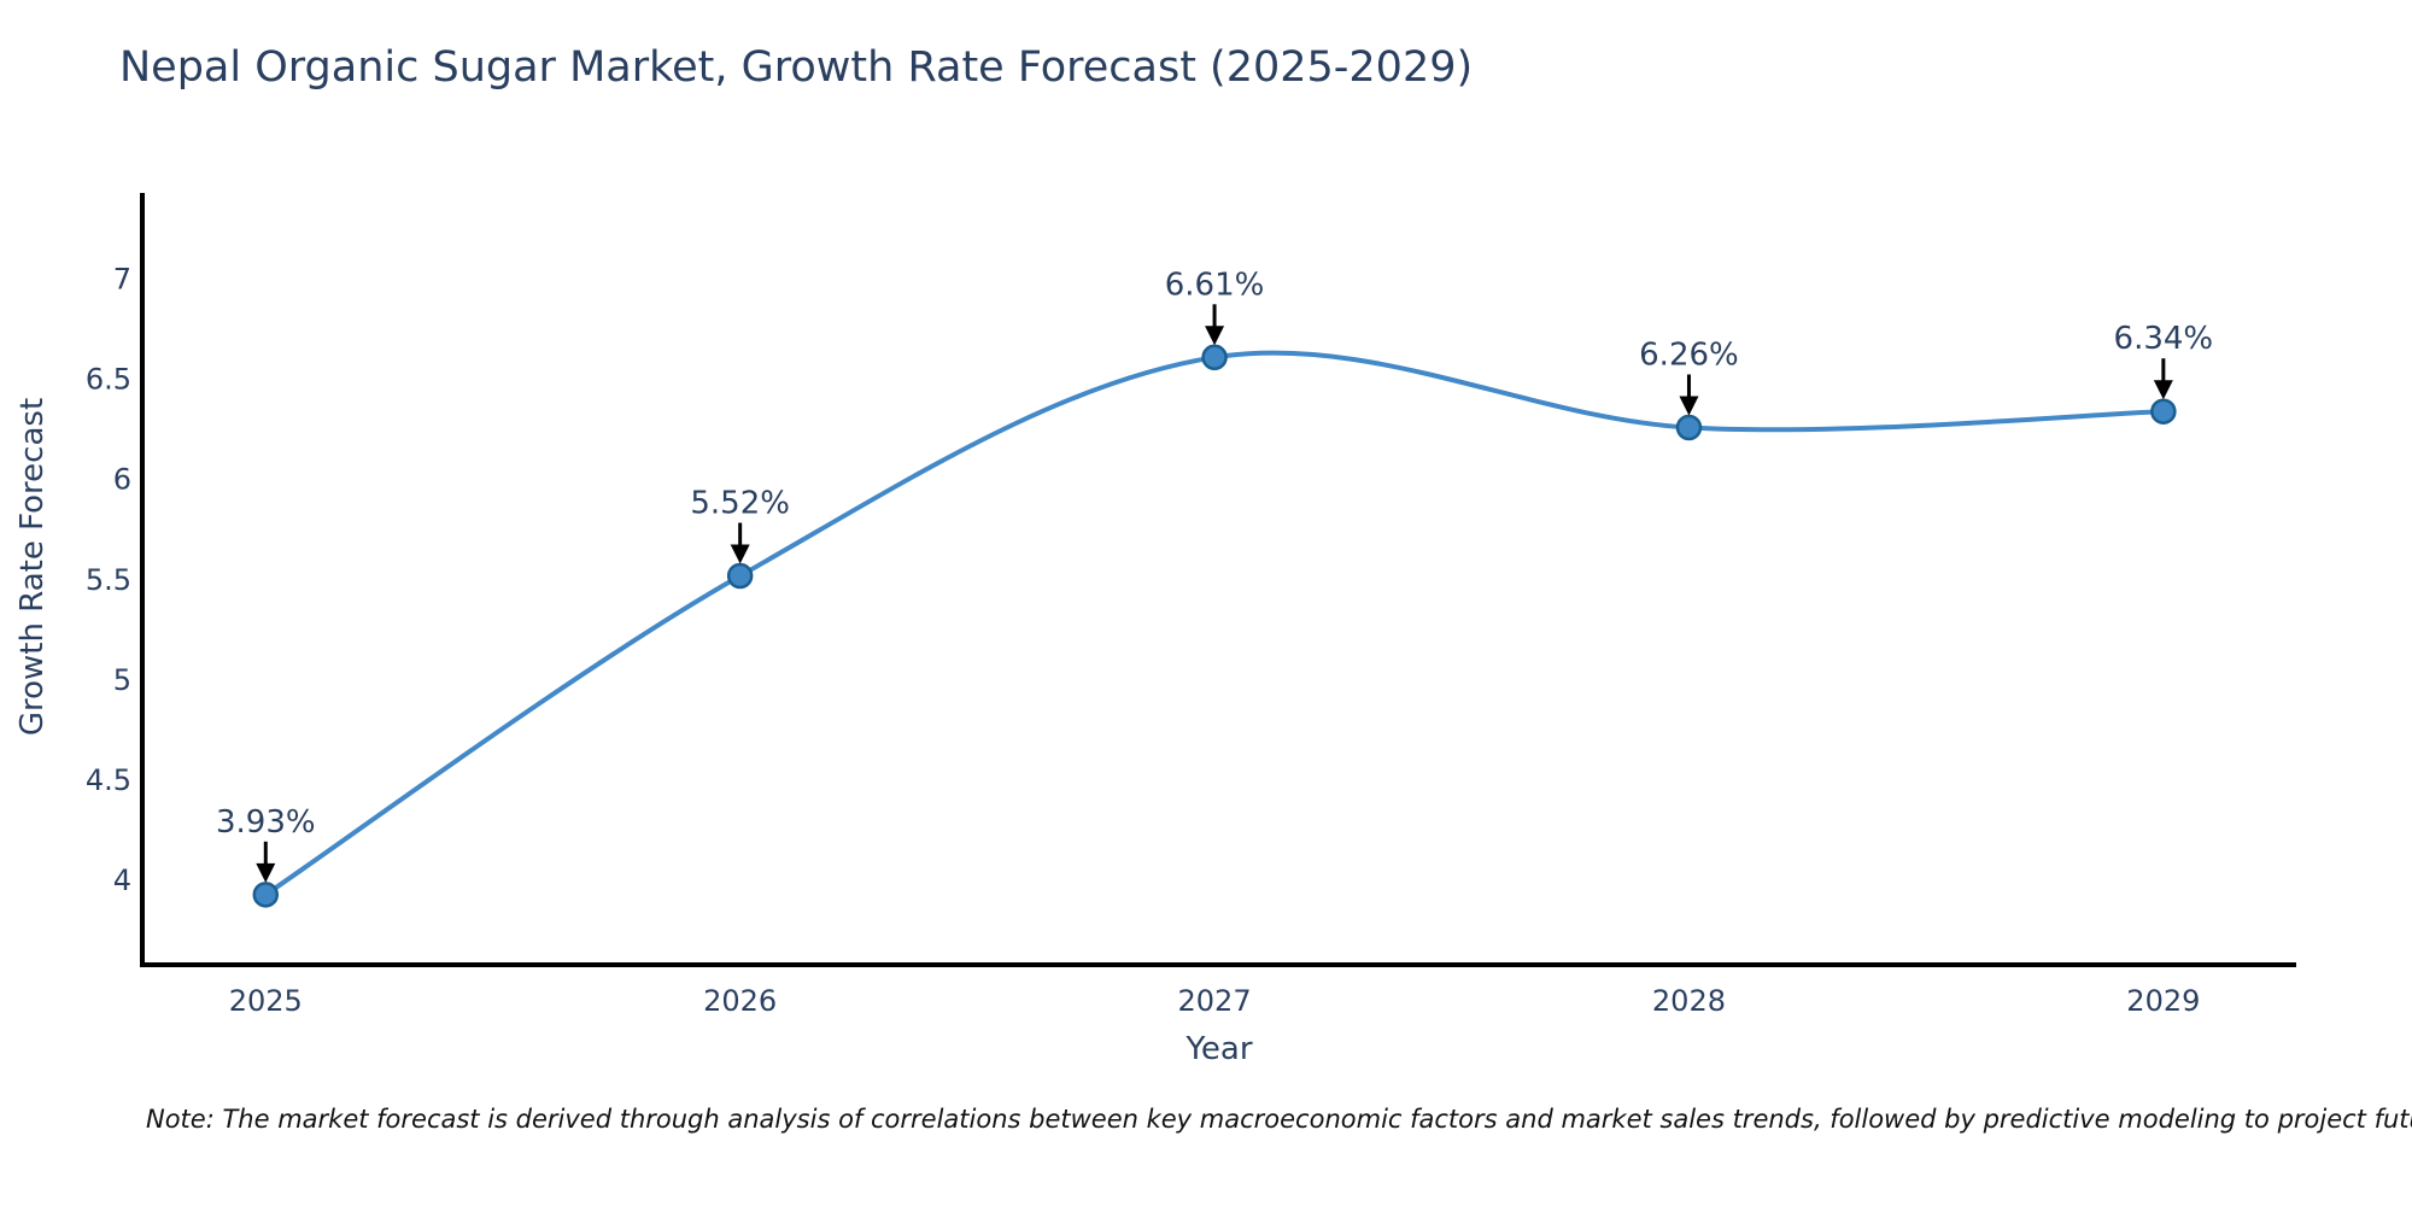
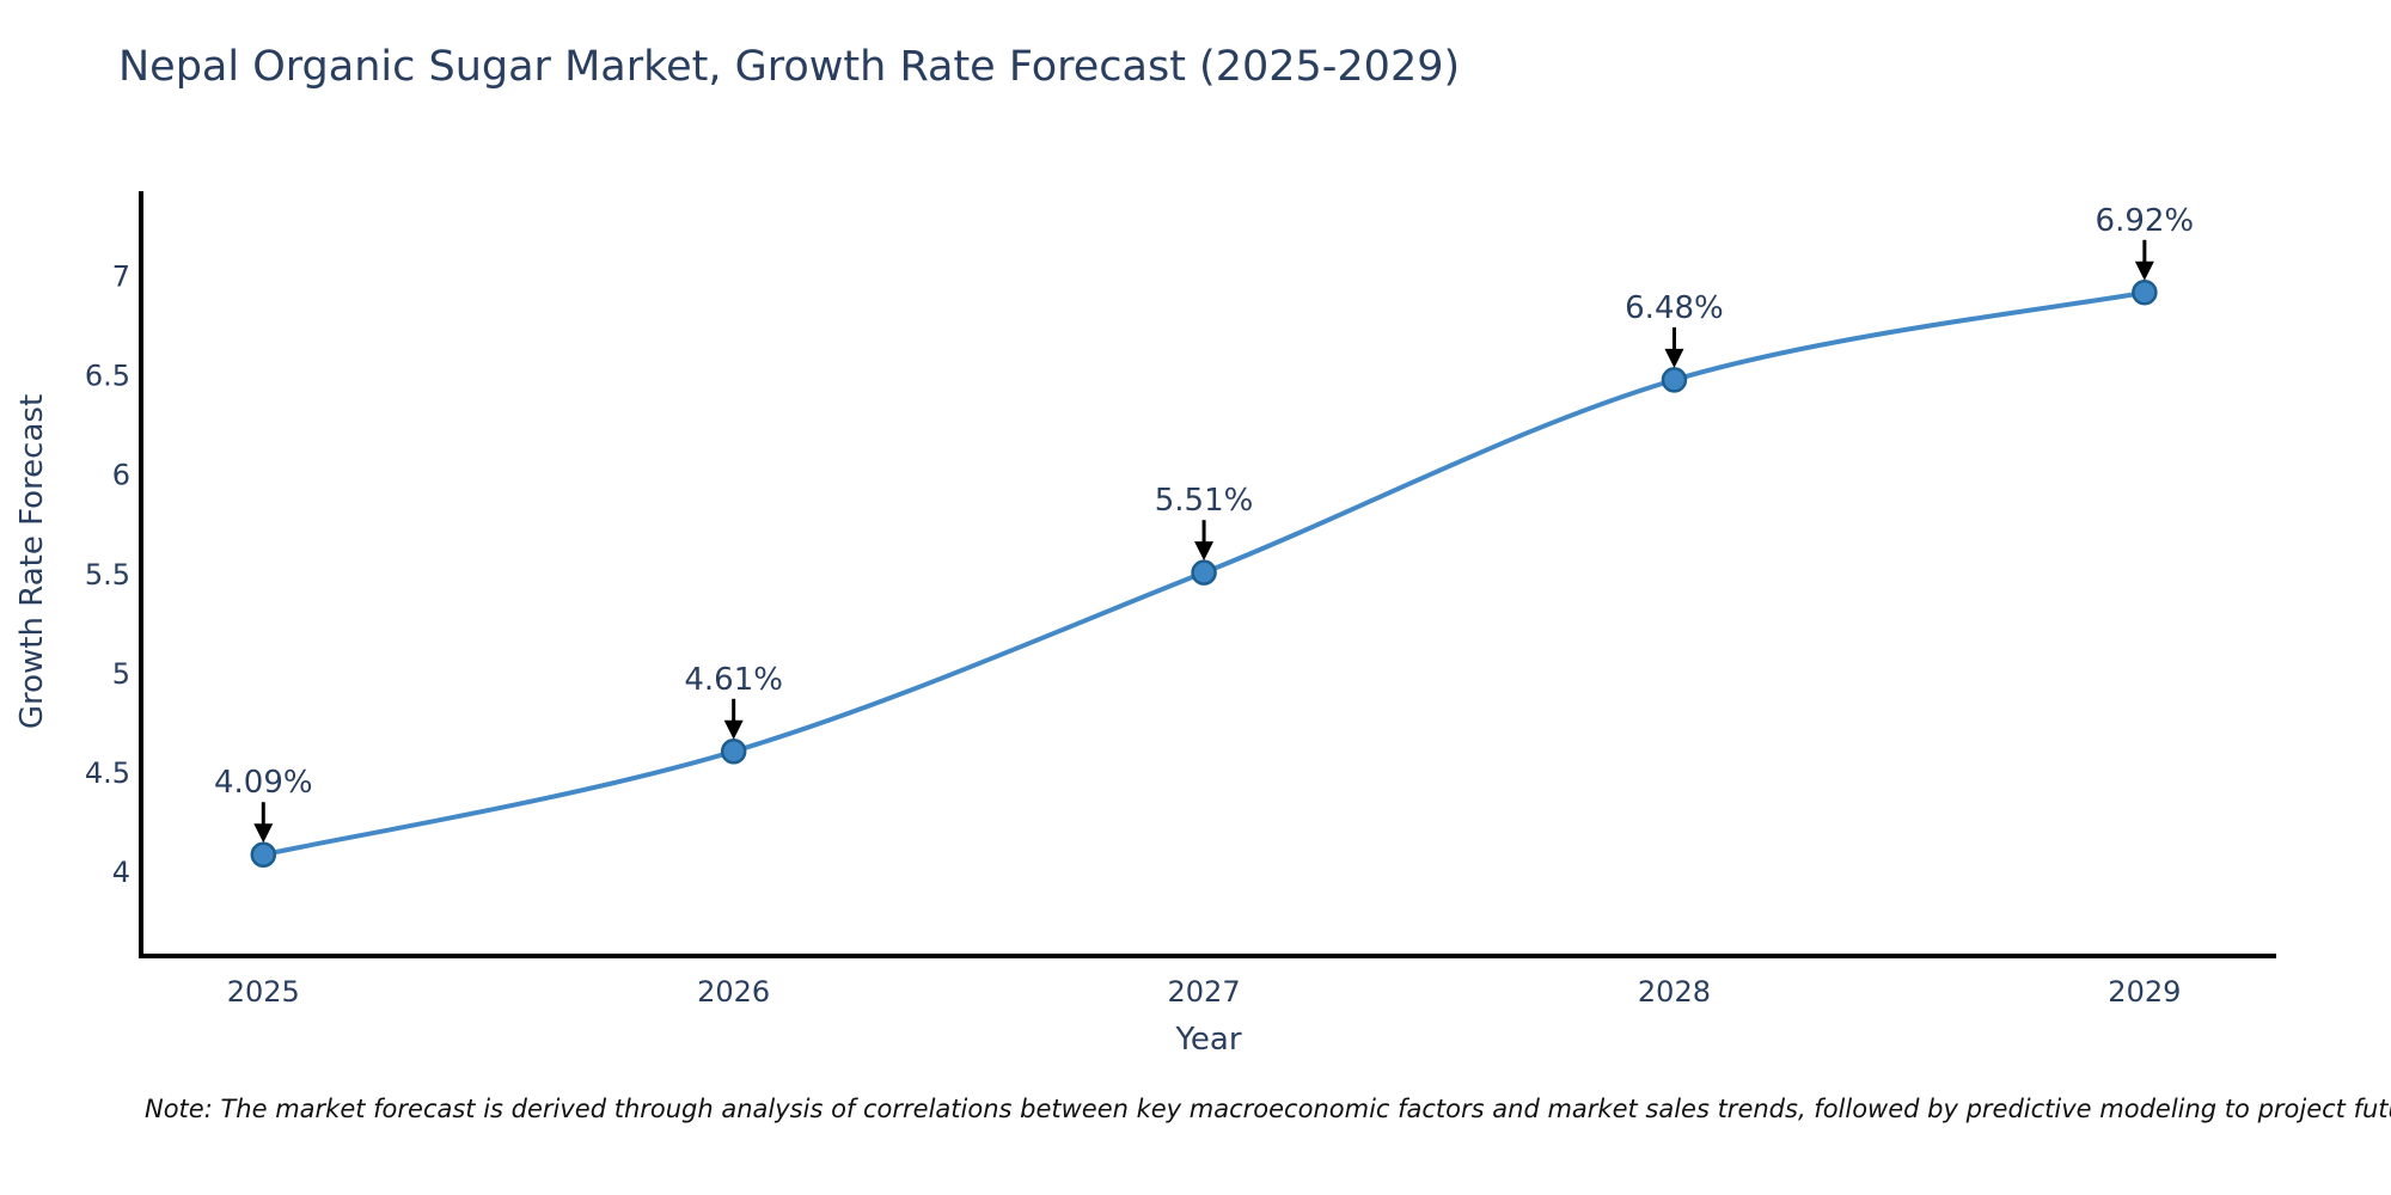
2025: 3.93% -> 4.09%
2026: 5.52% -> 4.61%
2027: 6.61% -> 5.51%
2028: 6.26% -> 6.48%
2029: 6.34% -> 6.92%
